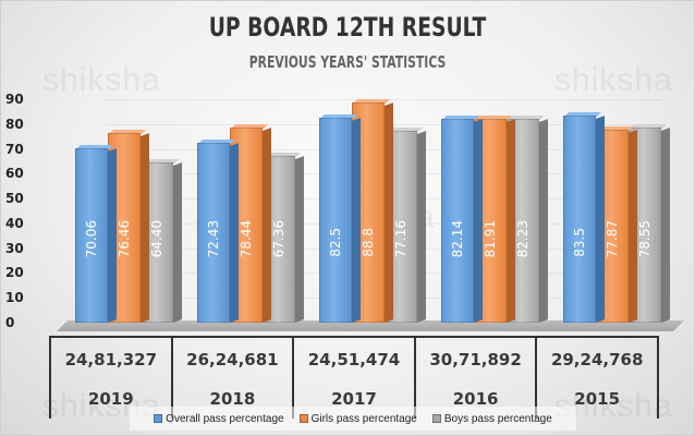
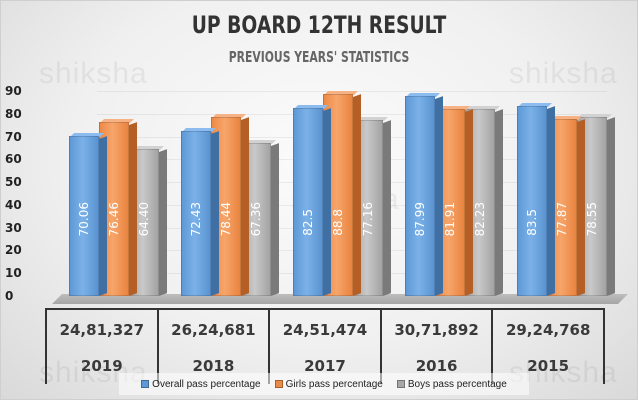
Overall pass percentage/2016: 82.14 -> 87.99
